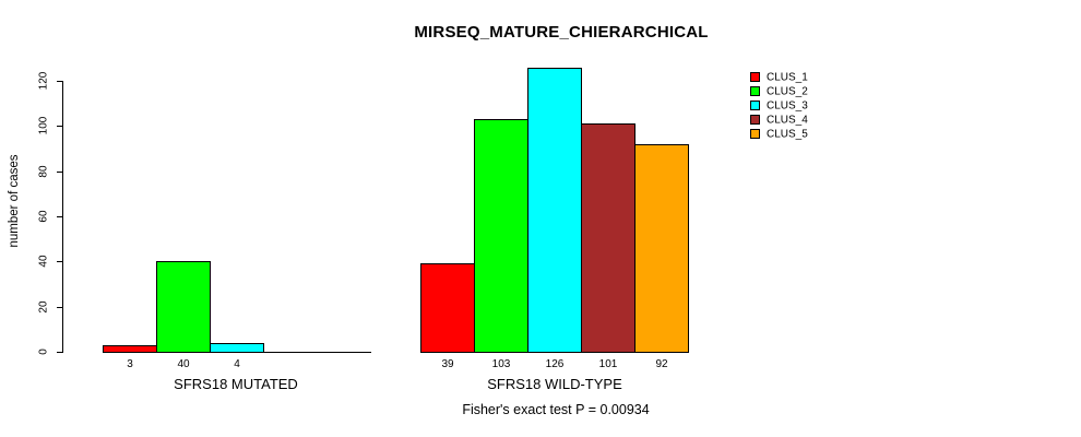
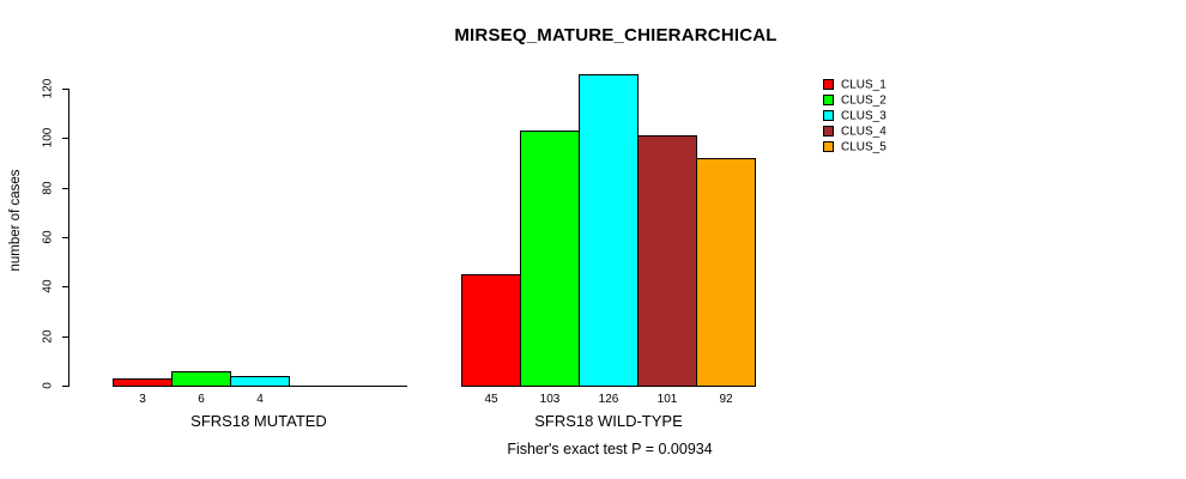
CLUS_2/SFRS18 MUTATED: 40 -> 6
CLUS_1/SFRS18 WILD-TYPE: 39 -> 45
